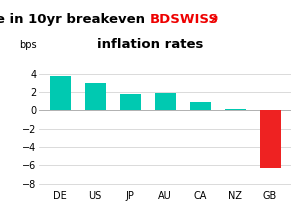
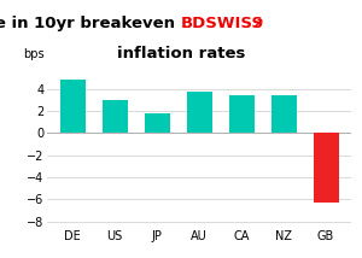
DE: 3.7 -> 4.8
AU: 1.9 -> 3.8
CA: 0.9 -> 3.4
NZ: 0.1 -> 3.4
